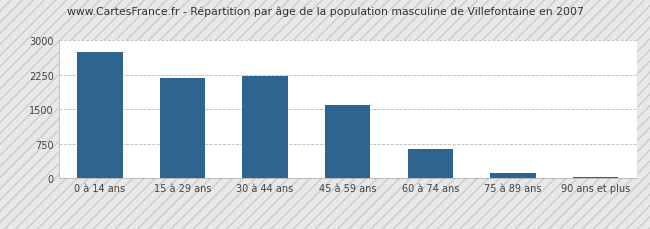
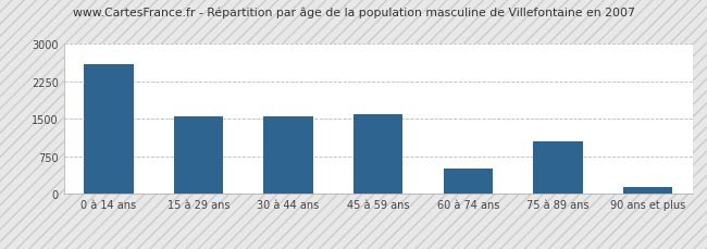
0 à 14 ans: 2750 -> 2600
15 à 29 ans: 2180 -> 1550
30 à 44 ans: 2230 -> 1550
60 à 74 ans: 650 -> 500
75 à 89 ans: 120 -> 1050
90 ans et plus: 20 -> 150
